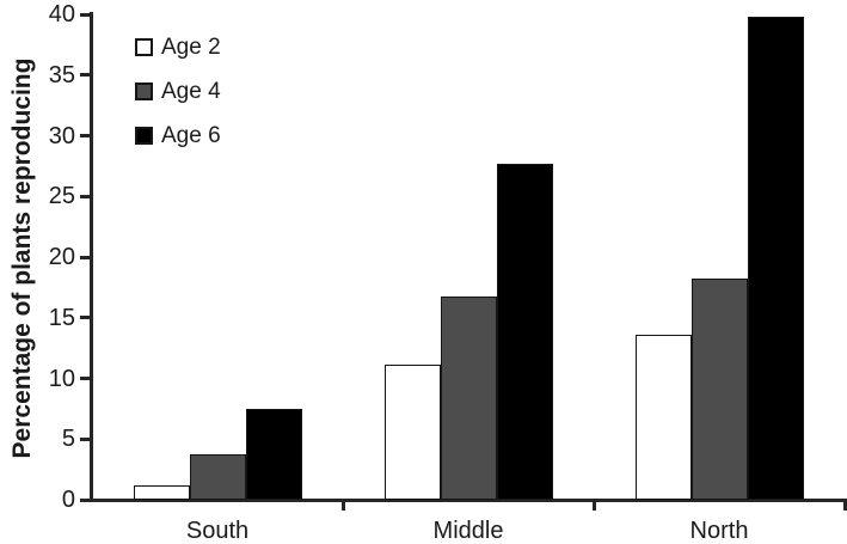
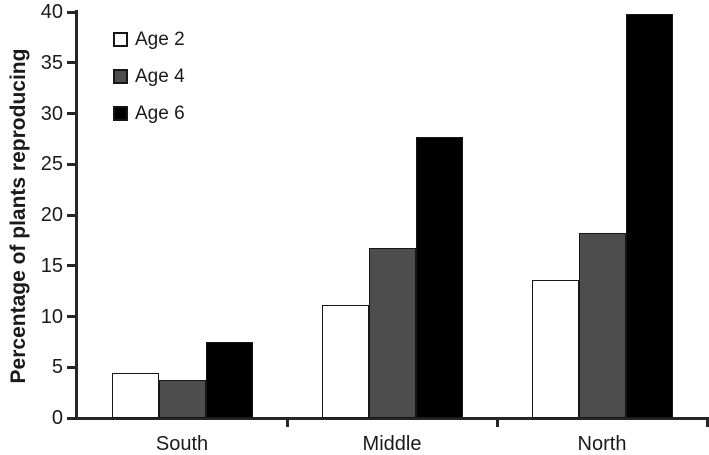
Age 2/South: 1.2 -> 4.4
